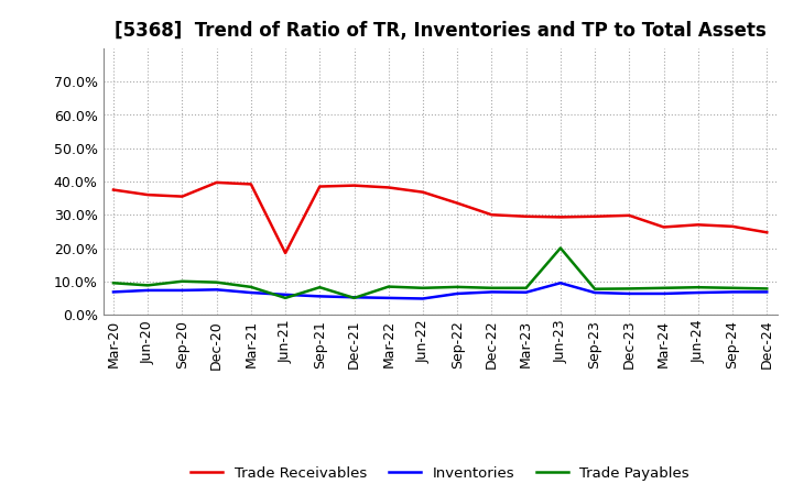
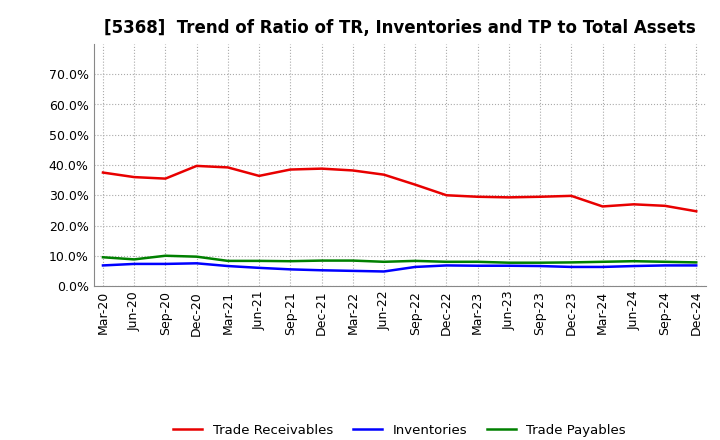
Trade Receivables/Jun-21: 18.5% -> 36.4%
Trade Payables/Jun-21: 5.0% -> 8.3%
Trade Payables/Dec-21: 5.0% -> 8.4%
Inventories/Jun-23: 9.5% -> 6.7%
Trade Payables/Jun-23: 20.0% -> 7.7%
